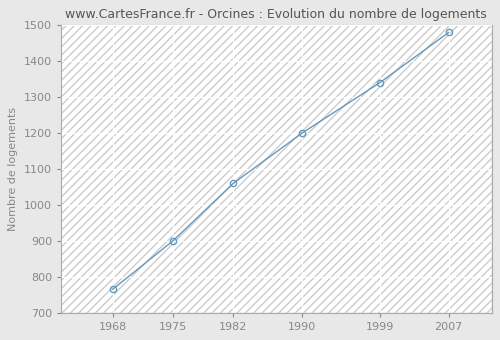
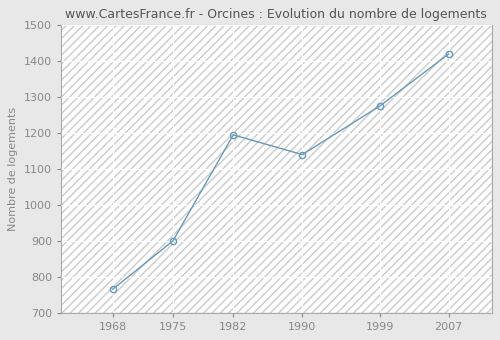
1982: 1060 -> 1195
1990: 1200 -> 1140
1999: 1340 -> 1275
2007: 1480 -> 1420
